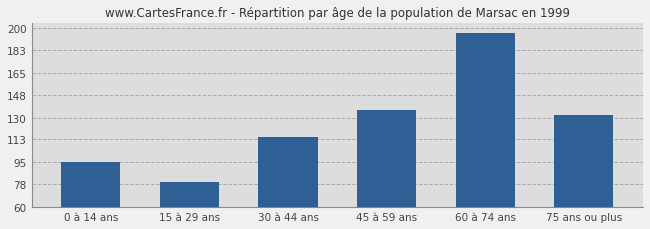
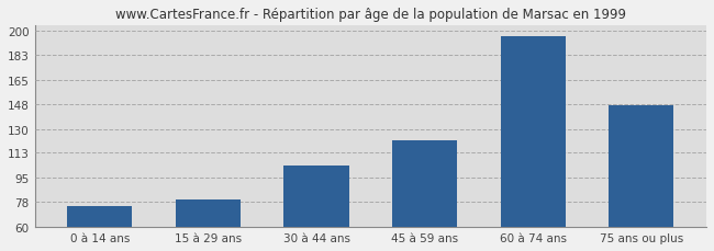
0 à 14 ans: 95 -> 75
30 à 44 ans: 115 -> 104
45 à 59 ans: 136 -> 122
75 ans ou plus: 132 -> 147
